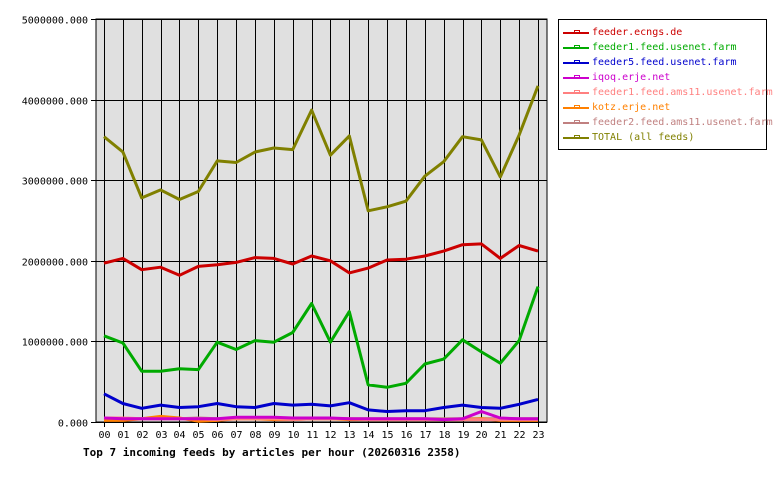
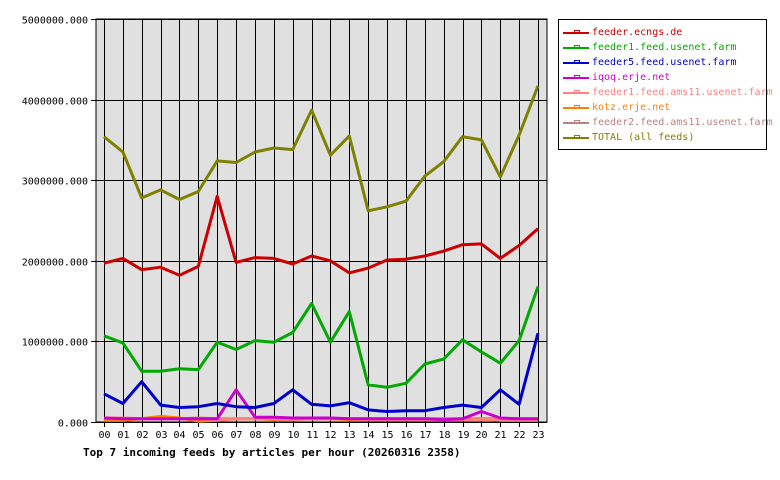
feeder5.feed.usenet.farm/02: 200000 -> 500000
feeder.ecngs.de/06: 2000000 -> 2800000
iqoq.erje.net/07: 100000 -> 400000
feeder5.feed.usenet.farm/10: 200000 -> 400000
feeder5.feed.usenet.farm/21: 200000 -> 400000
feeder.ecngs.de/23: 2100000 -> 2400000
feeder5.feed.usenet.farm/23: 300000 -> 1100000
